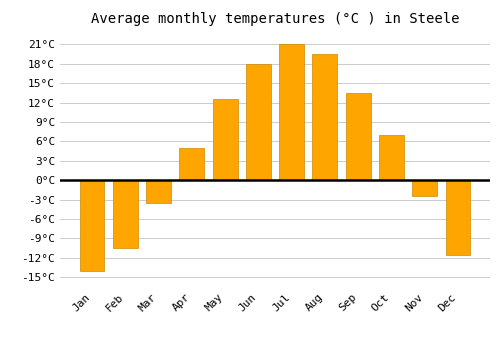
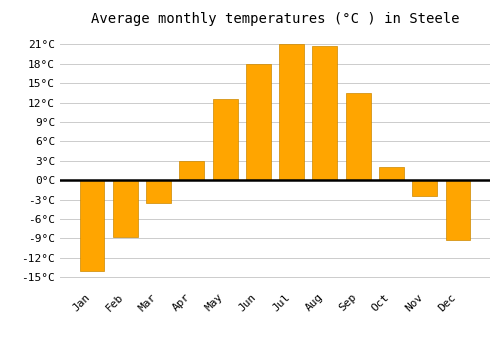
Feb: -10.5°C -> -8.8°C
Apr: 5.0°C -> 3.0°C
Aug: 19.5°C -> 20.8°C
Oct: 7.0°C -> 2.0°C
Dec: -11.5°C -> -9.2°C
